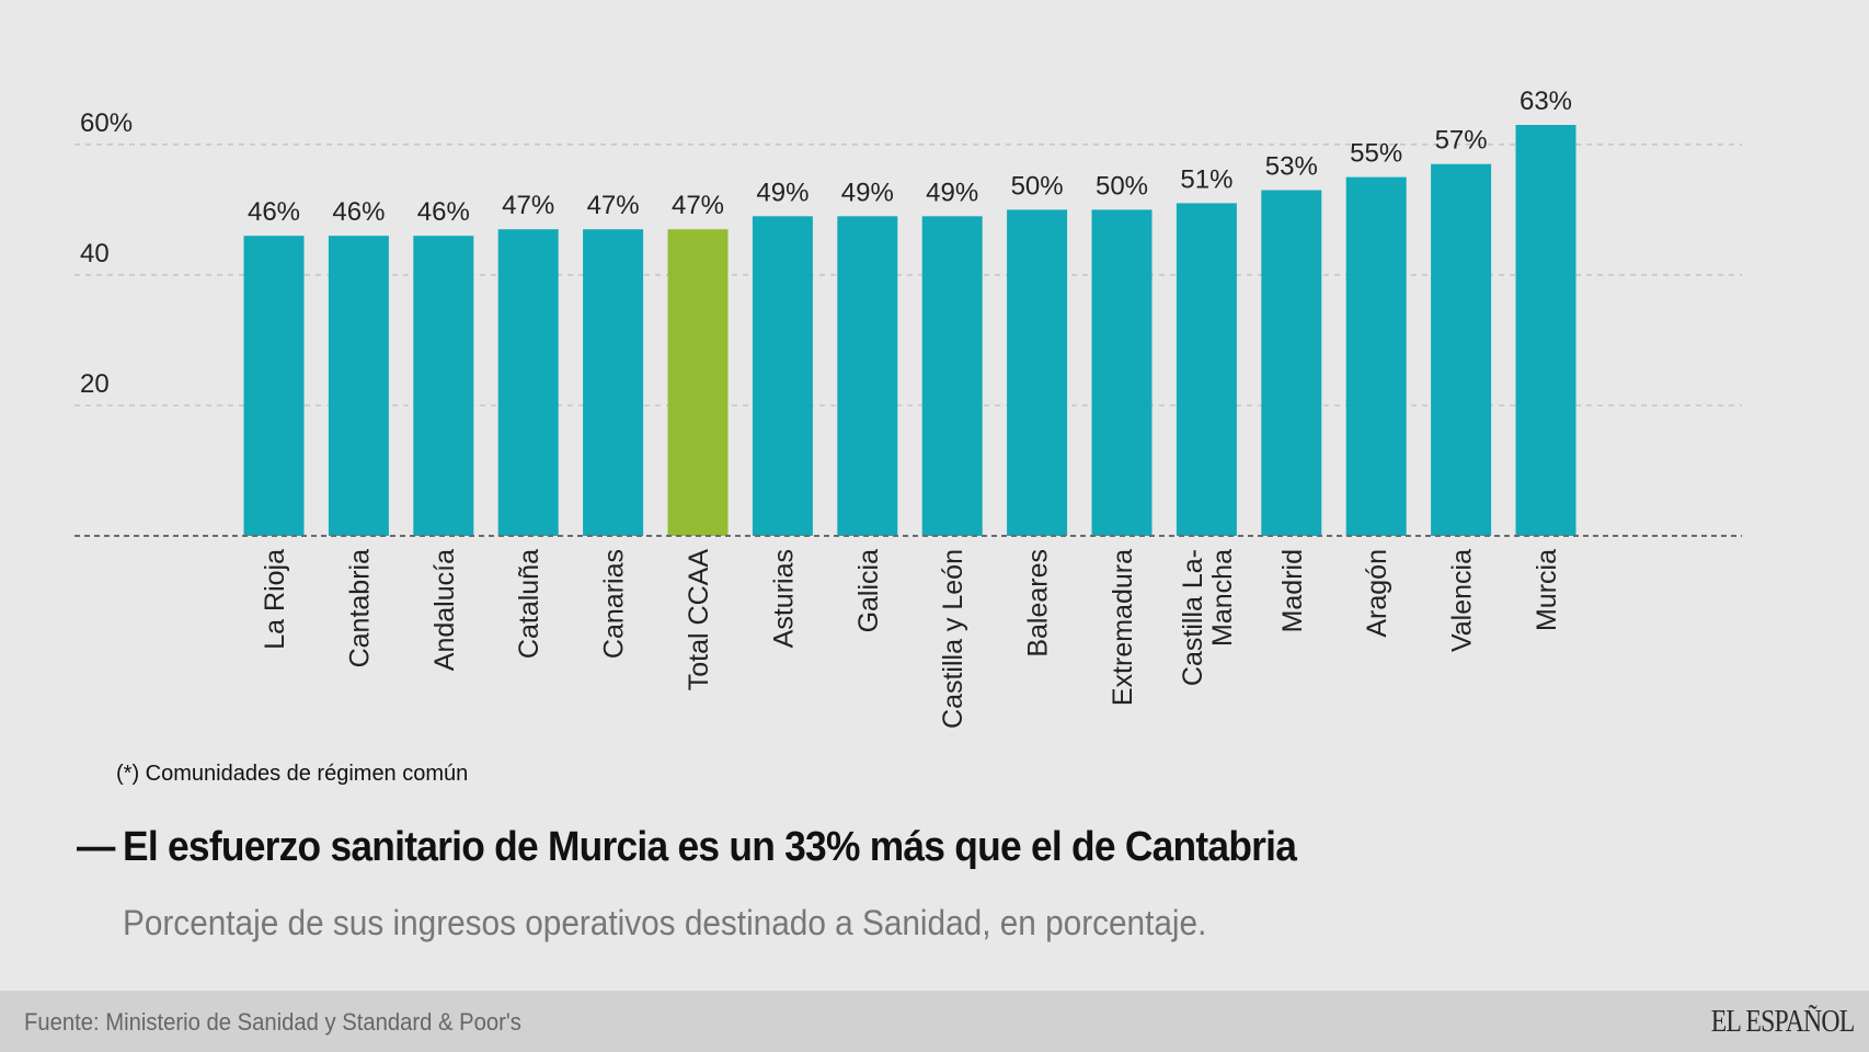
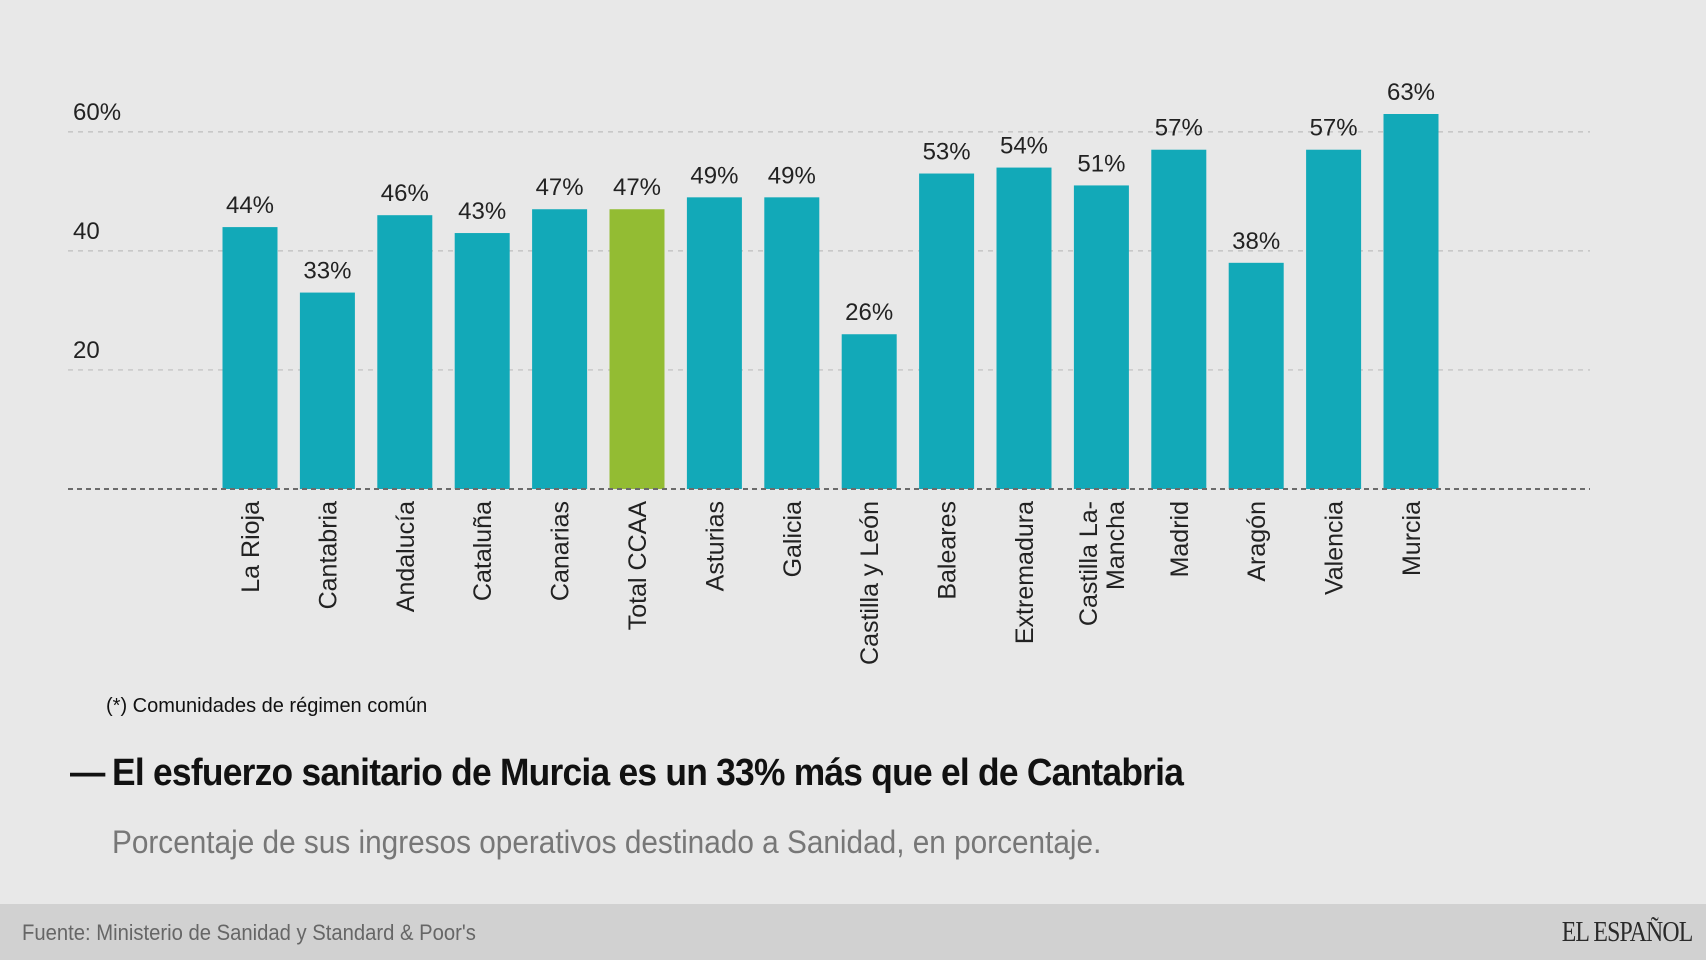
La Rioja: 46% -> 44%
Cantabria: 46% -> 33%
Cataluña: 47% -> 43%
Castilla y León: 49% -> 26%
Baleares: 50% -> 53%
Extremadura: 50% -> 54%
Madrid: 53% -> 57%
Aragón: 55% -> 38%
